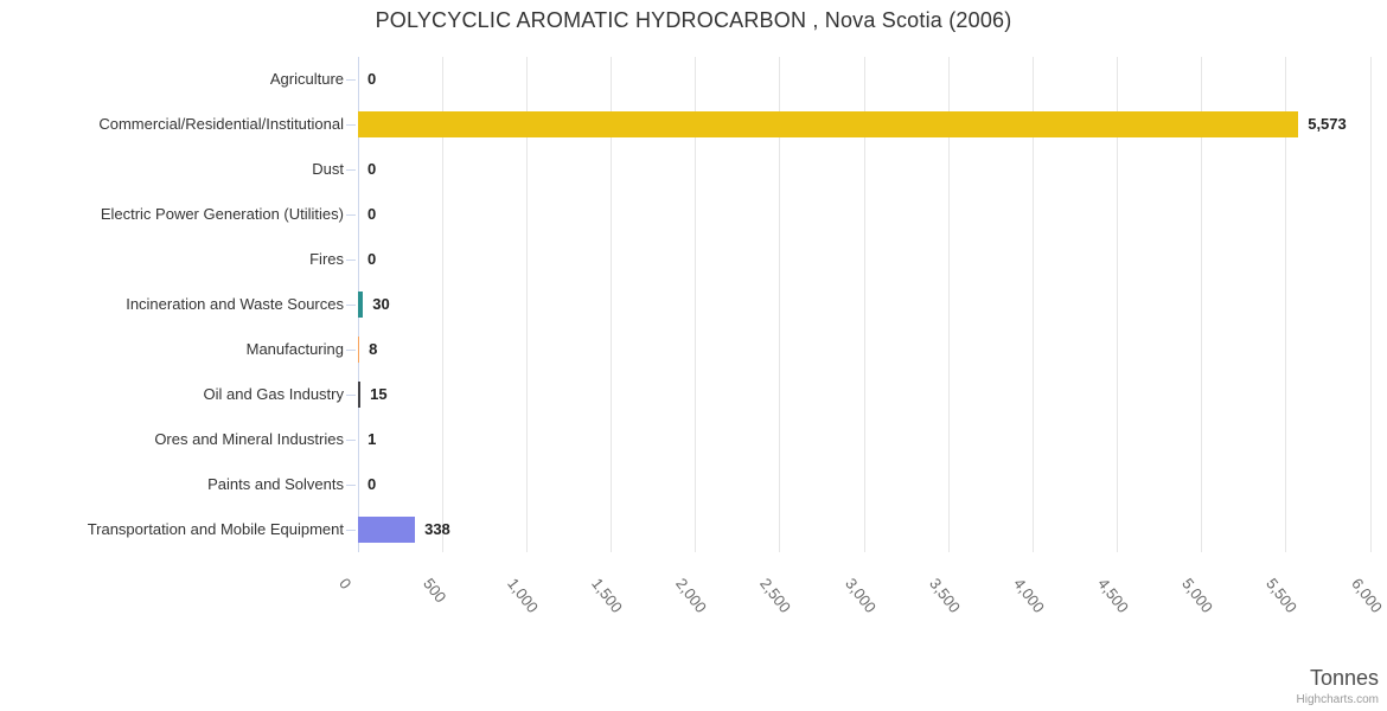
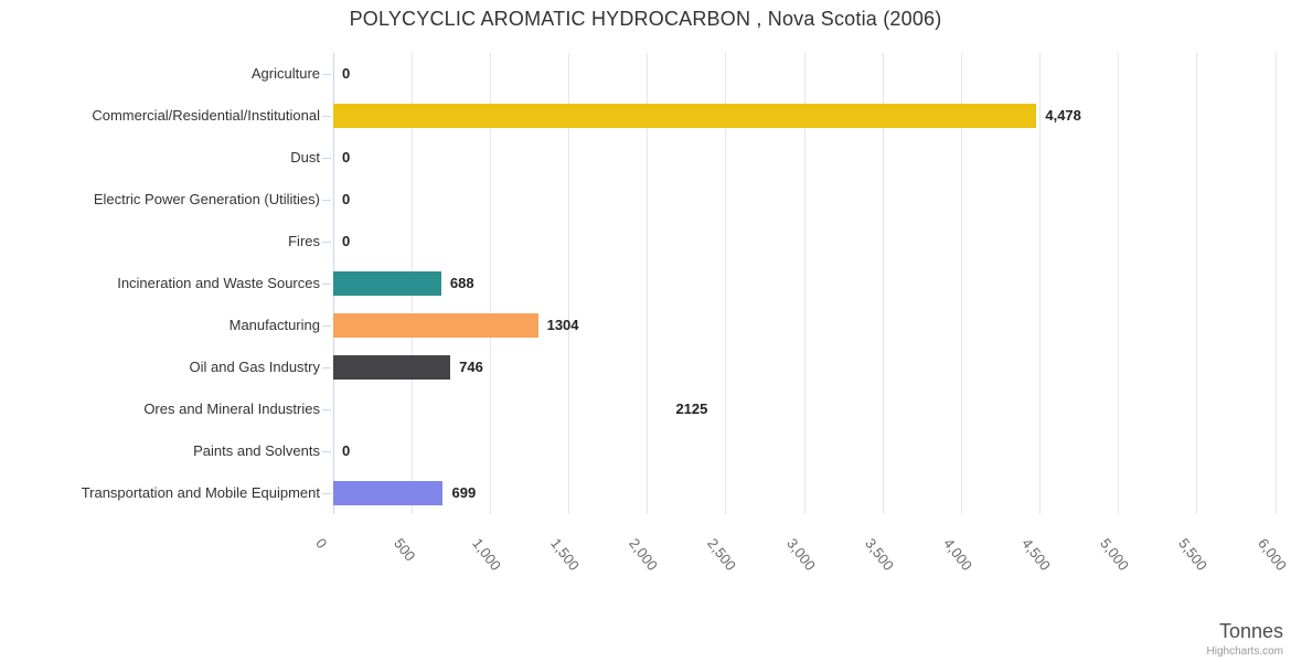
Commercial/Residential/Institutional: 5,573 -> 4,478
Incineration and Waste Sources: 30 -> 688
Manufacturing: 8 -> 1304
Oil and Gas Industry: 15 -> 746
Ores and Mineral Industries: 1 -> 2125
Transportation and Mobile Equipment: 338 -> 699
